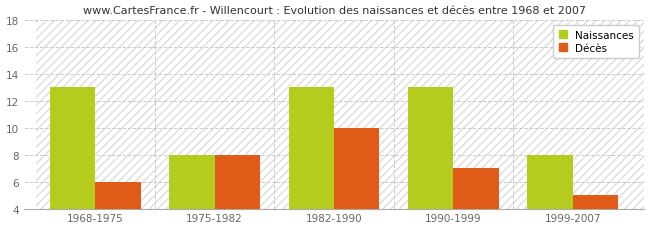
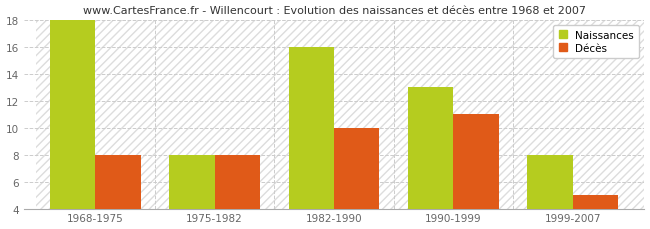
Naissances/1968-1975: 13 -> 18
Décès/1968-1975: 6 -> 8
Naissances/1982-1990: 13 -> 16
Décès/1990-1999: 7 -> 11
